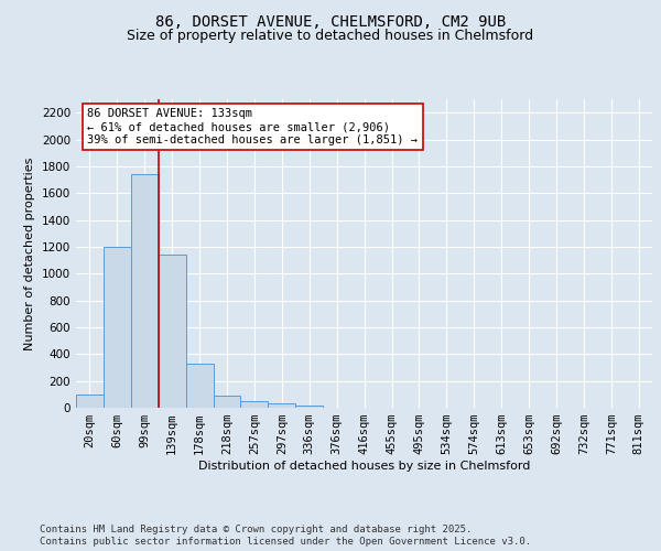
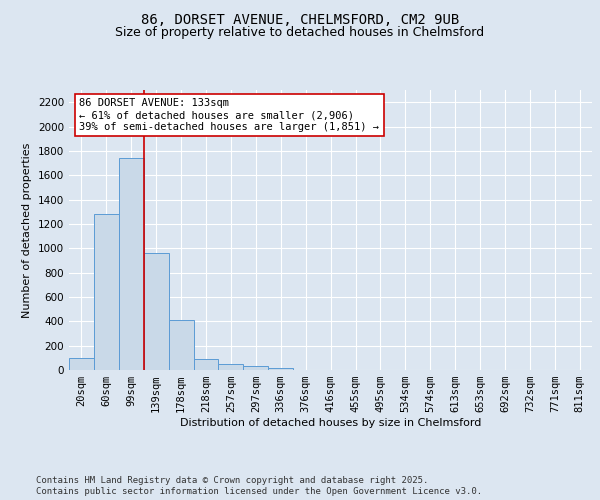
60sqm: 1200 -> 1280
139sqm: 1140 -> 960
178sqm: 330 -> 410
